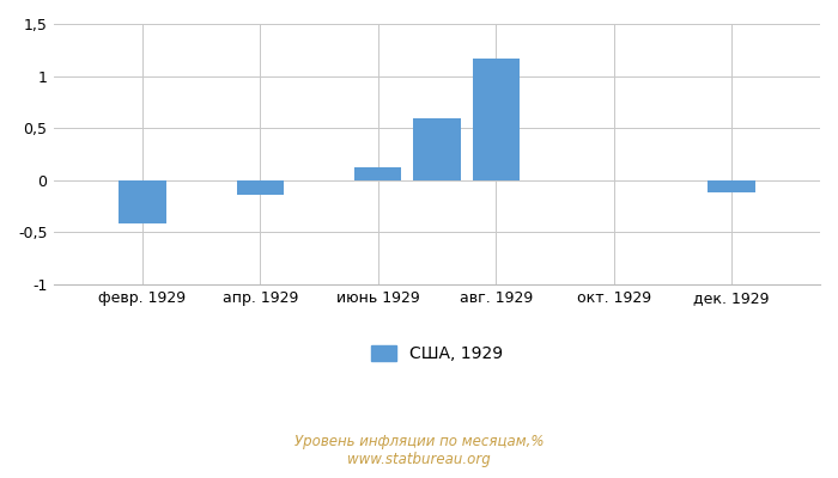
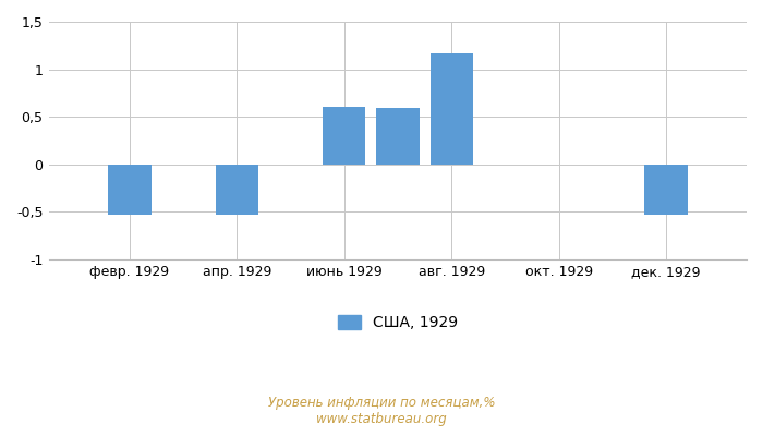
февр. 1929: -0,42 -> -0,53
апр. 1929: -0,14 -> -0,53
июнь 1929: 0,12 -> 0,60
дек. 1929: -0,12 -> -0,53
